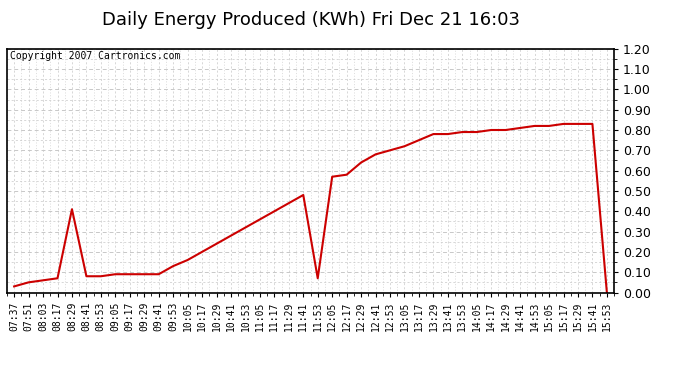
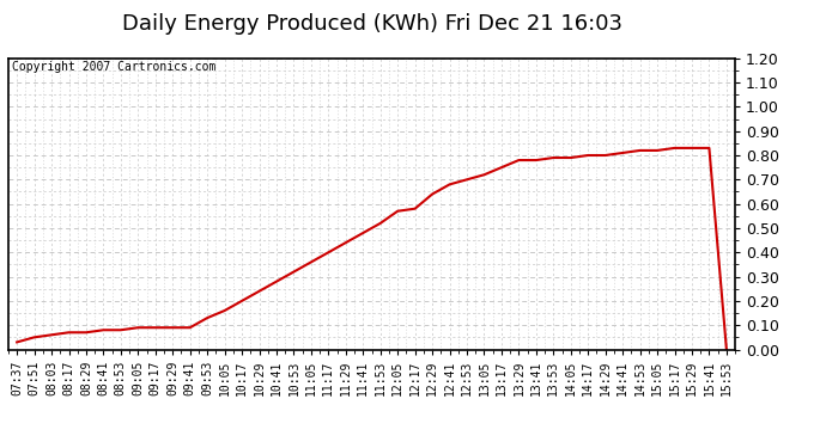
08:29: 0.41 -> 0.07
11:53: 0.07 -> 0.52
